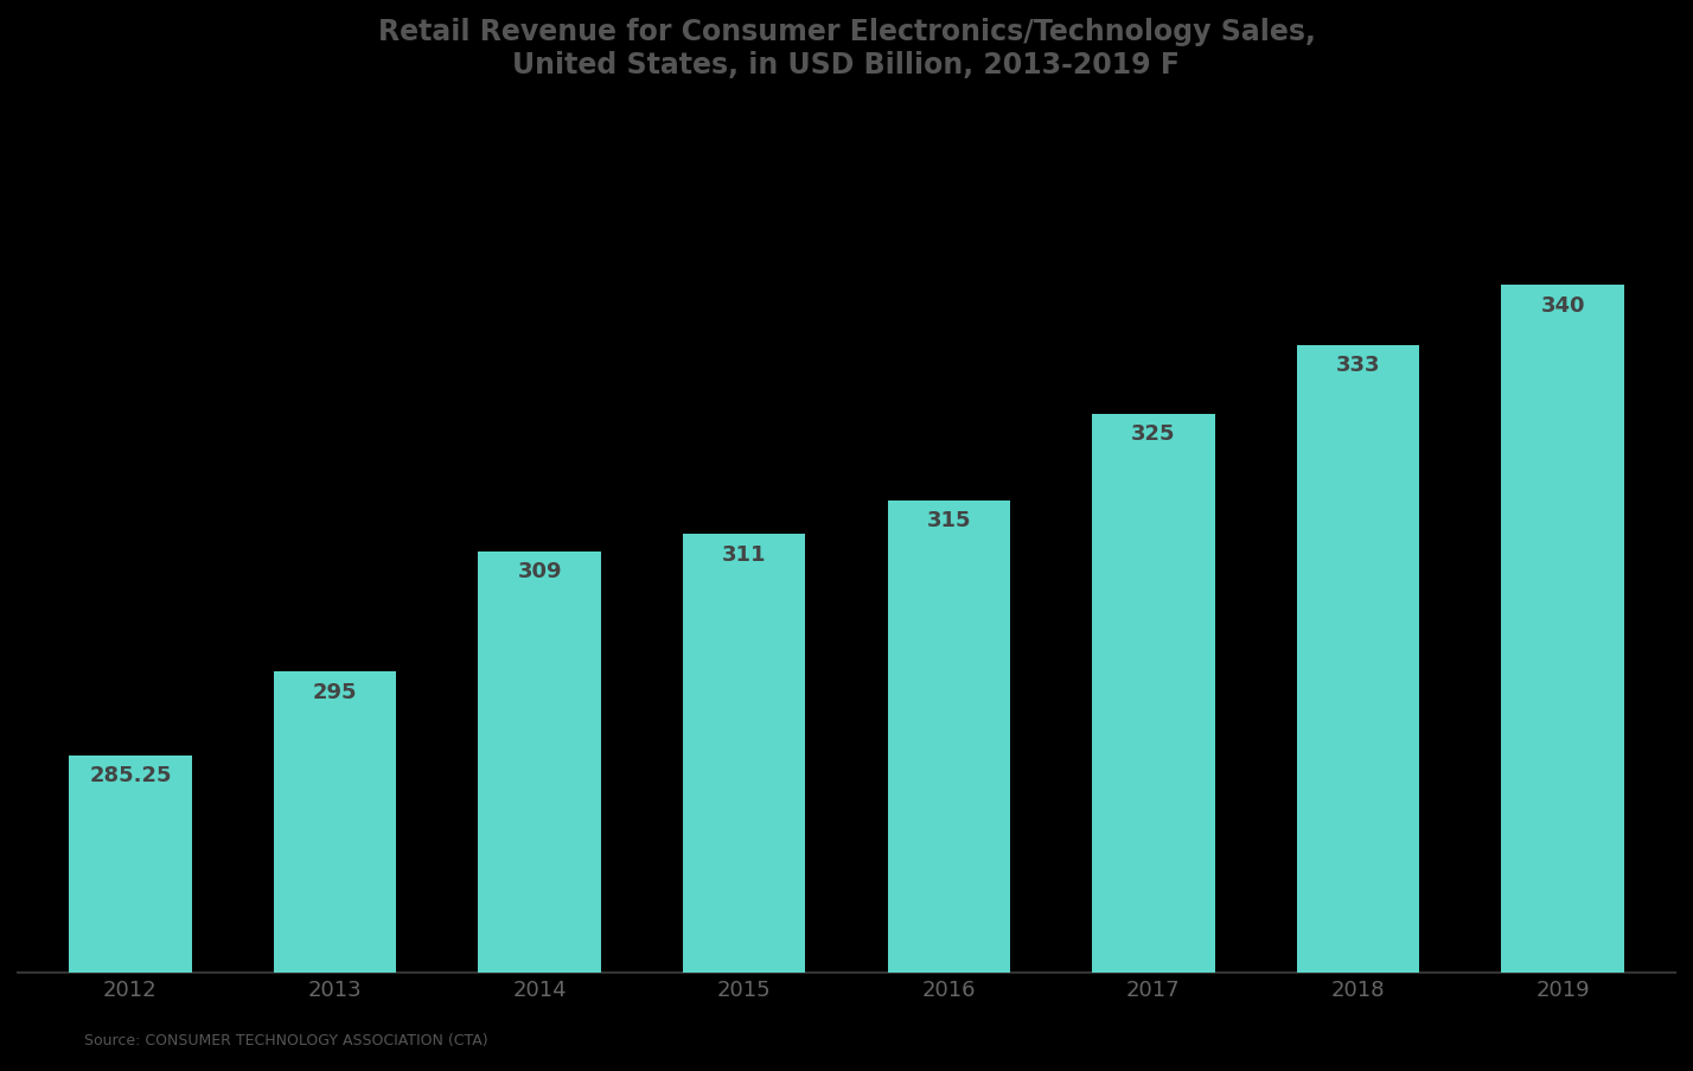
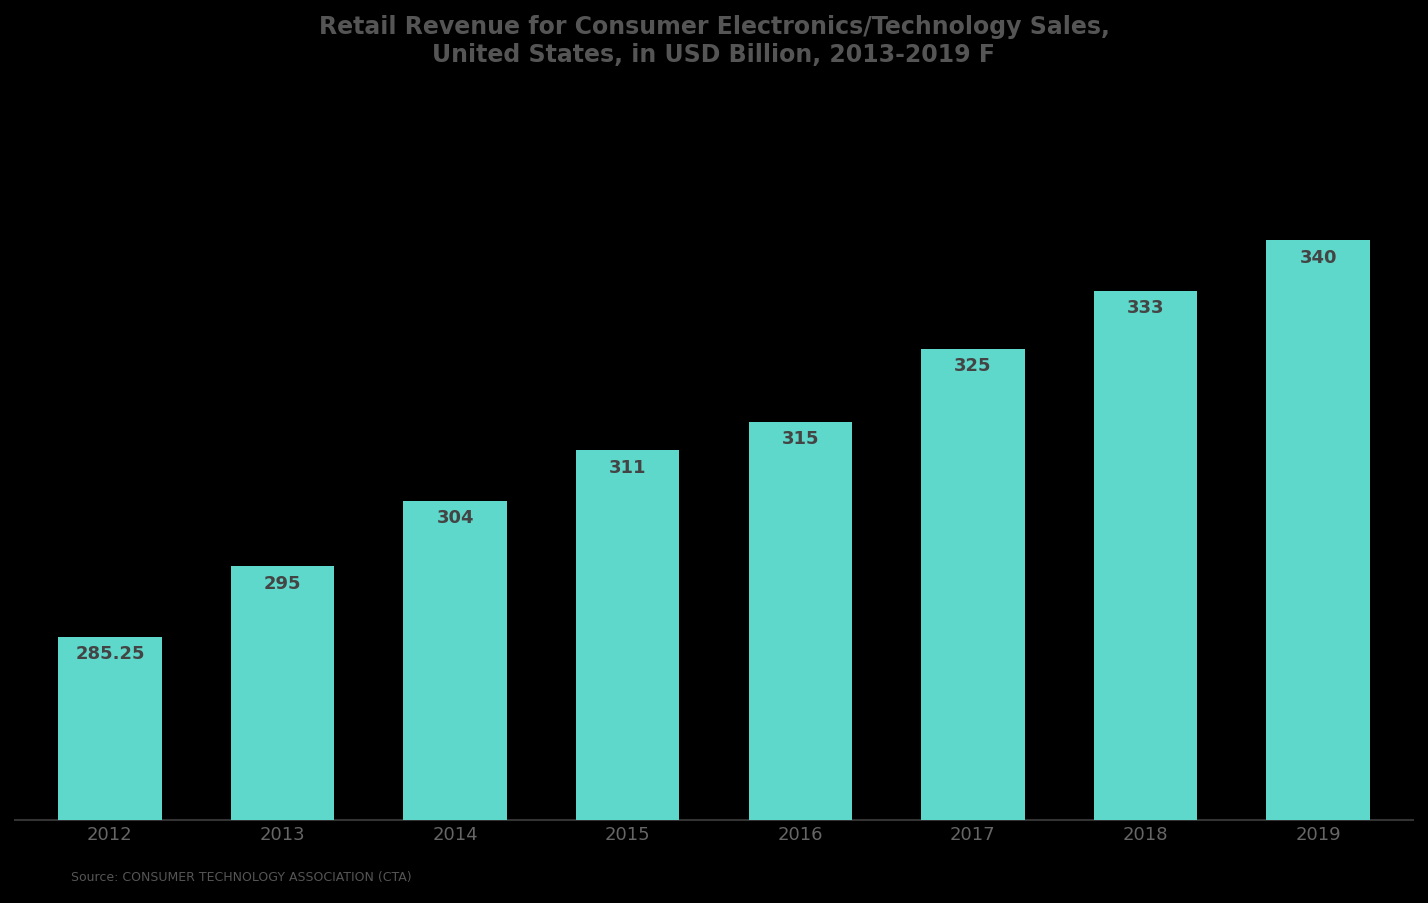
2014: 309 -> 304
